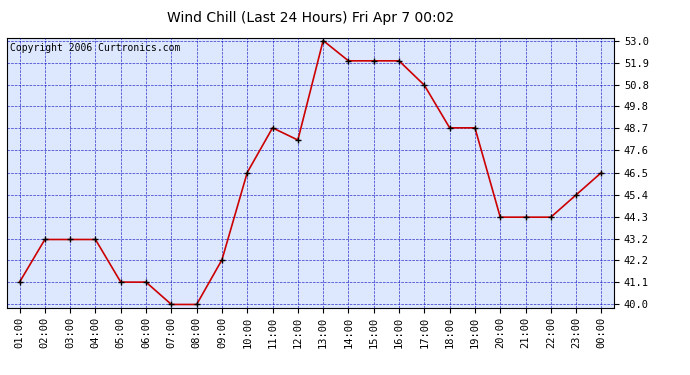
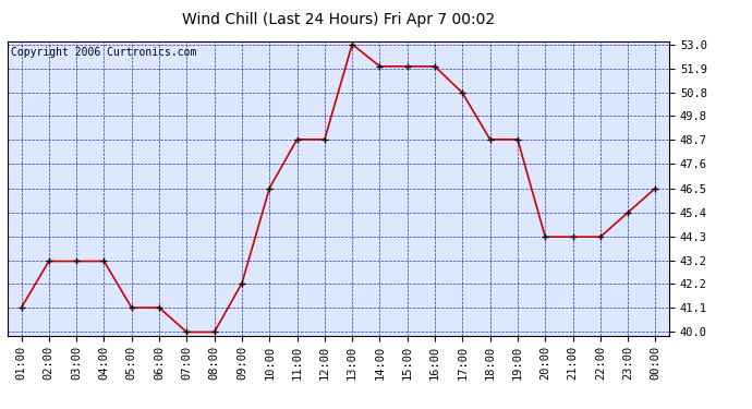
12:00: 48.1 -> 48.7
